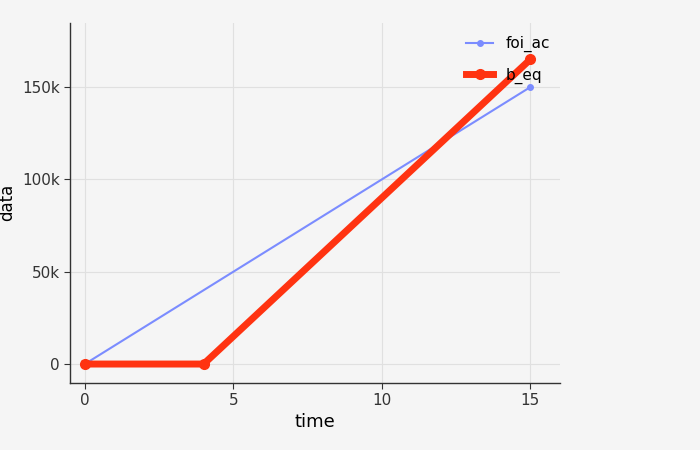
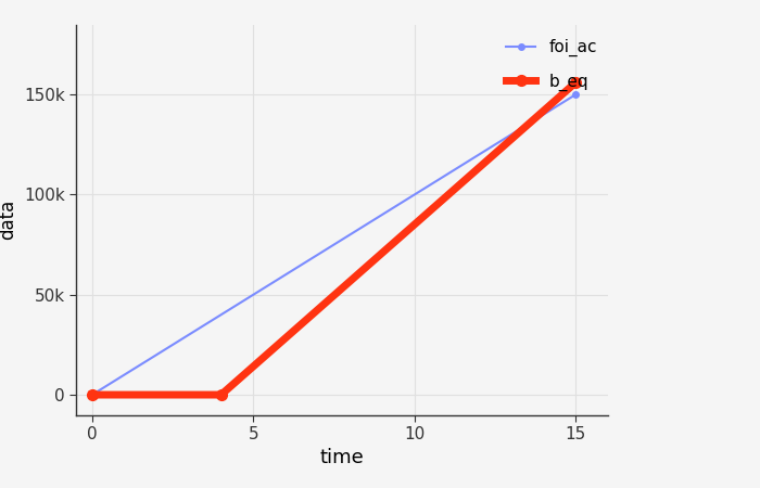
15: 165k -> 156k
